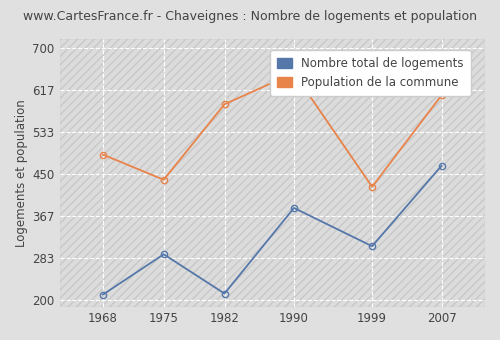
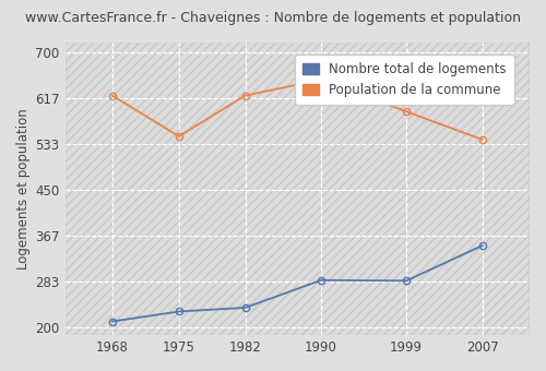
Population de la commune/1968: 488 -> 621
Nombre total de logements/1975: 290 -> 228
Population de la commune/1975: 438 -> 547
Nombre total de logements/1982: 212 -> 235
Population de la commune/1982: 588 -> 621
Nombre total de logements/1990: 382 -> 285
Nombre total de logements/1999: 306 -> 284
Population de la commune/1999: 424 -> 592
Nombre total de logements/2007: 466 -> 348
Population de la commune/2007: 606 -> 541
